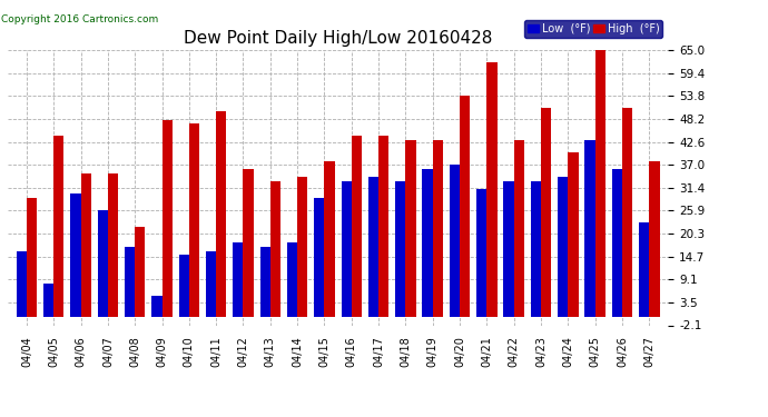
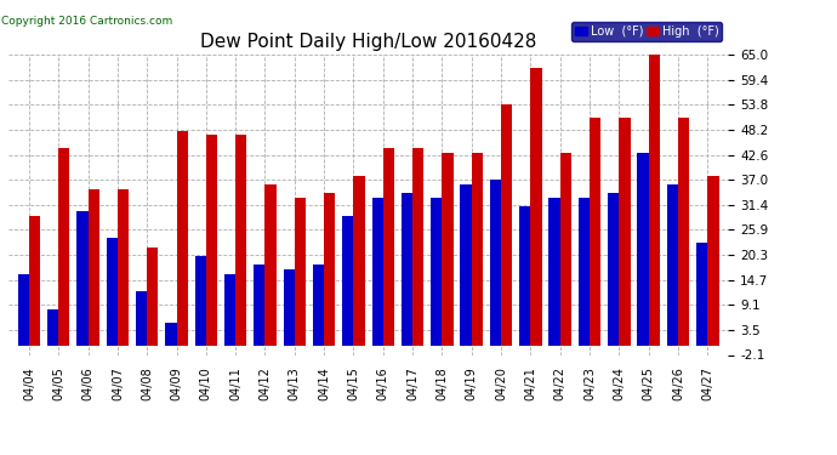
Low (°F)/04/07: 26 -> 24
Low (°F)/04/08: 17 -> 12
Low (°F)/04/10: 15 -> 20
High (°F)/04/11: 50 -> 47
High (°F)/04/24: 40 -> 51
